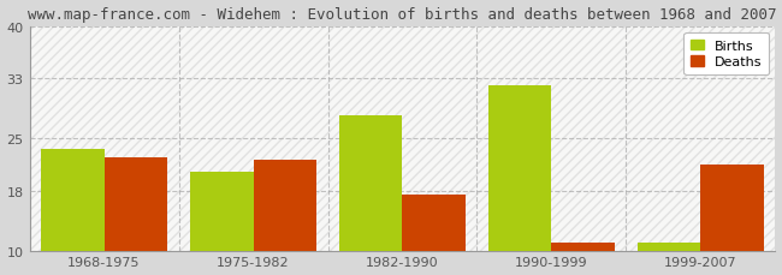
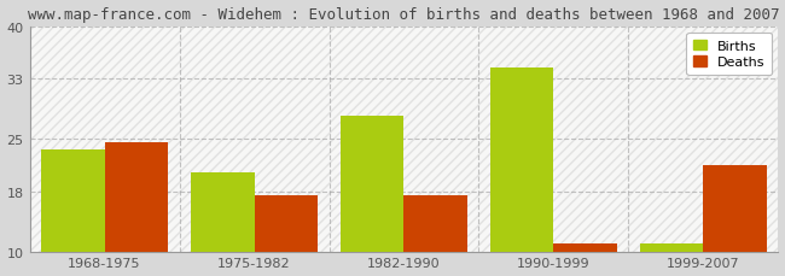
Deaths/1968-1975: 22.4 -> 24.5
Deaths/1975-1982: 22.2 -> 17.5
Births/1990-1999: 32.0 -> 34.5
